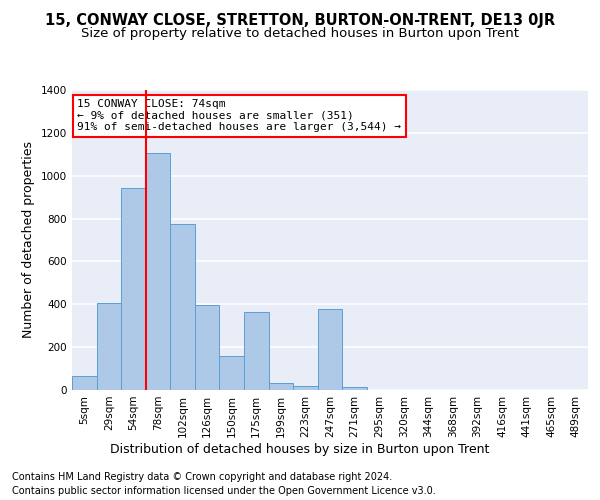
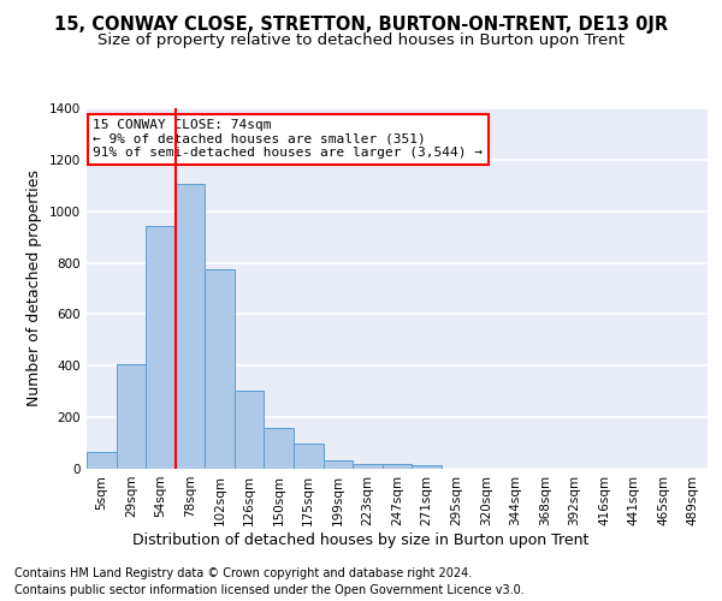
126sqm: 395 -> 305
175sqm: 365 -> 97
247sqm: 380 -> 20
